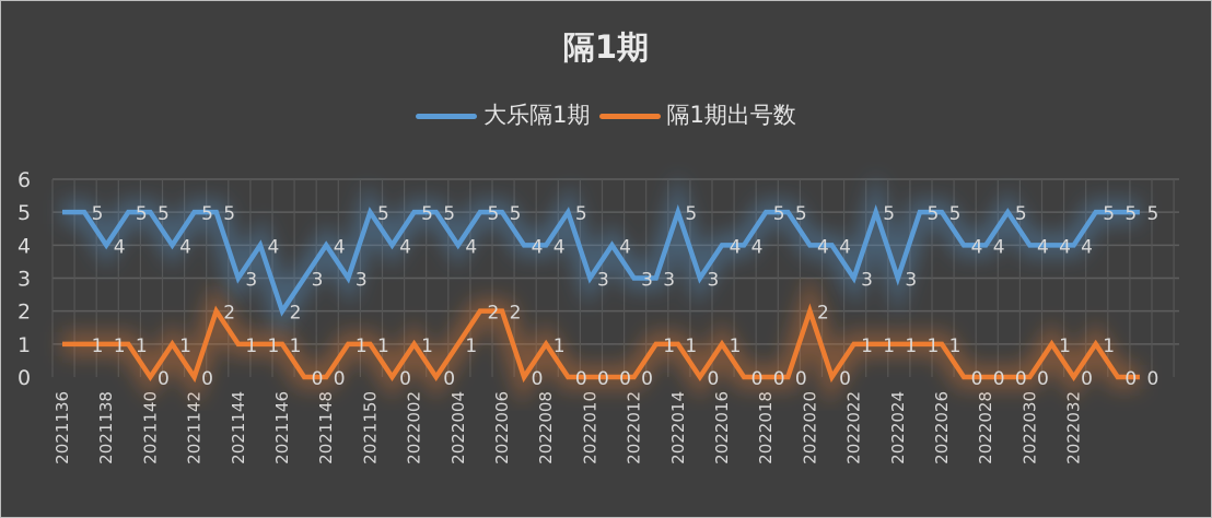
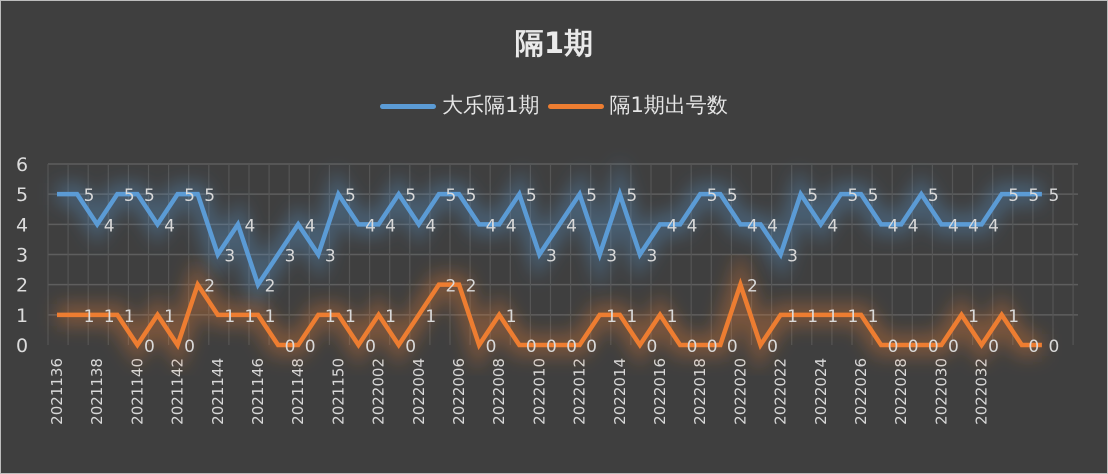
大乐隔1期/2022002: 5 -> 4
大乐隔1期/2022012: 3 -> 5
大乐隔1期/2022024: 3 -> 4
